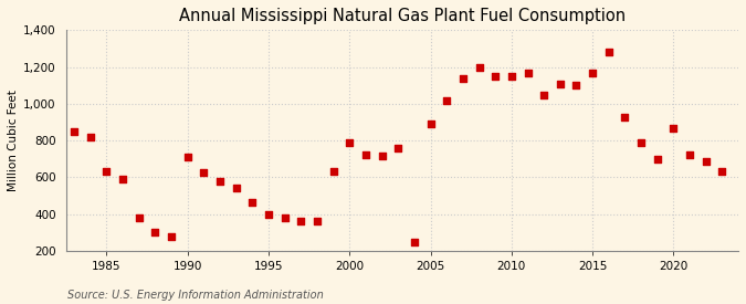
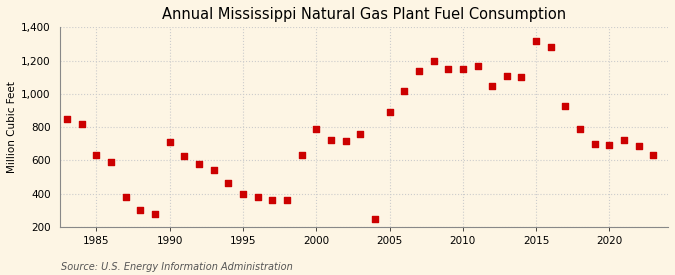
2015: 1,170 -> 1,320
2020: 870 -> 700
